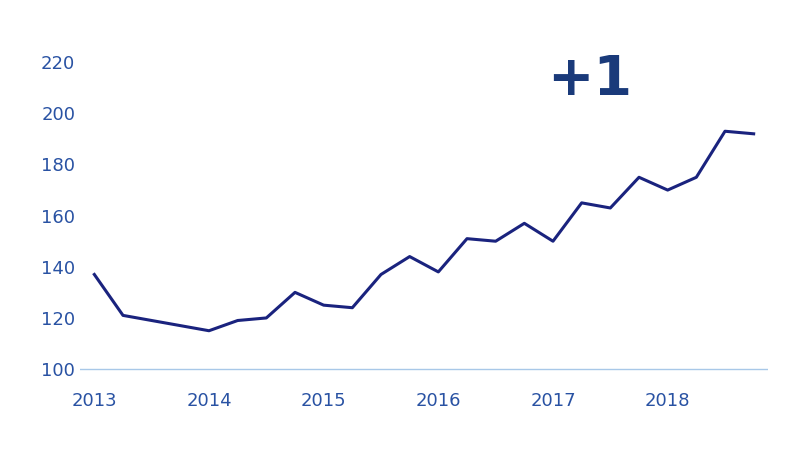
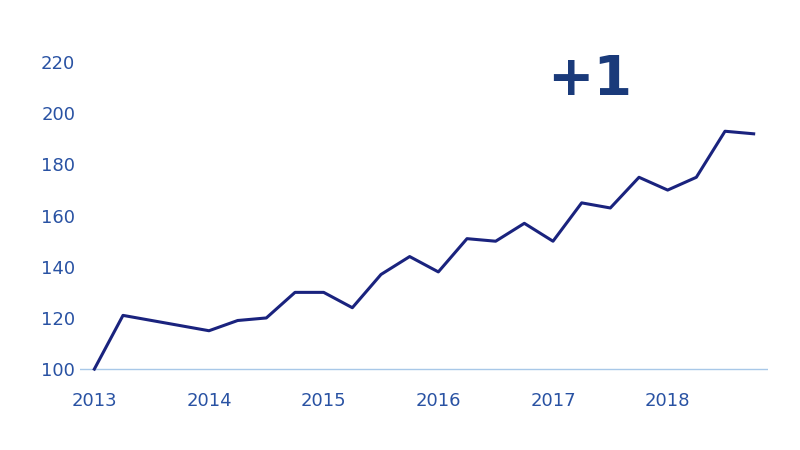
2013: 137 -> 100
2015: 125 -> 130
